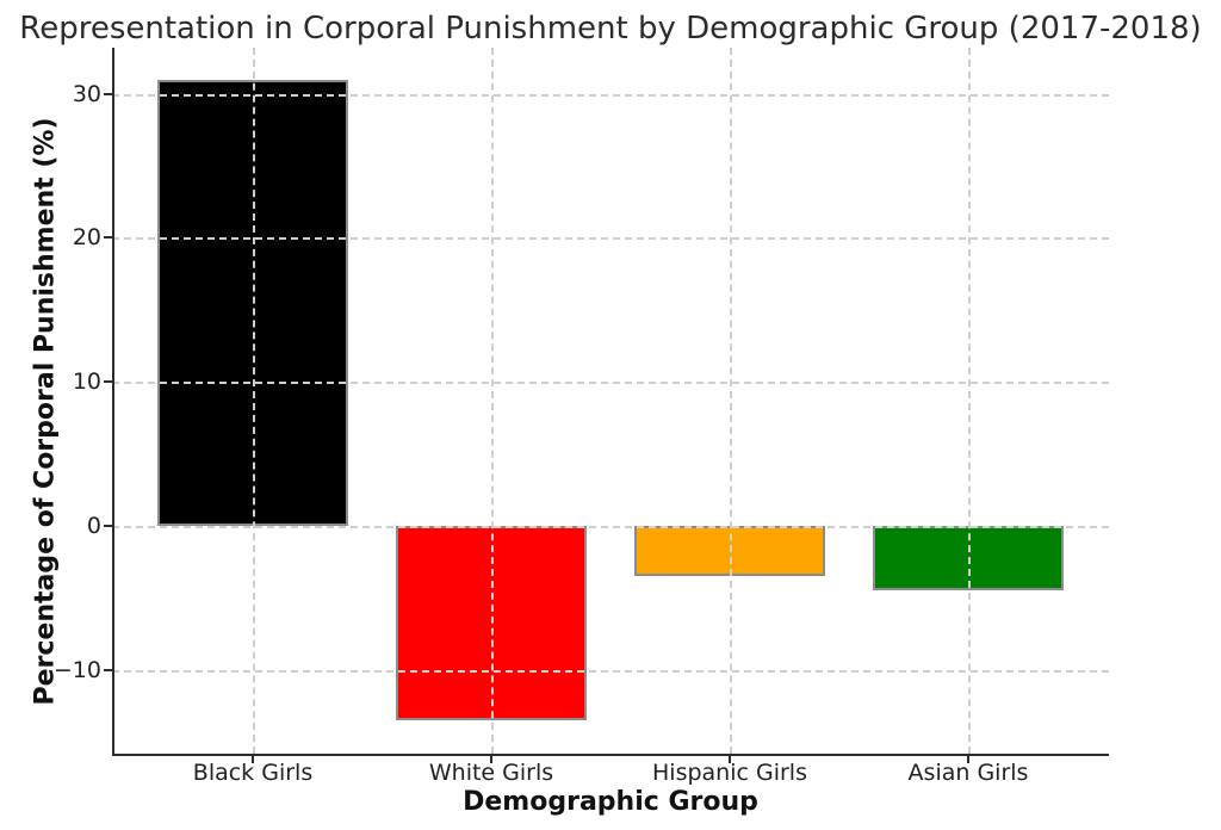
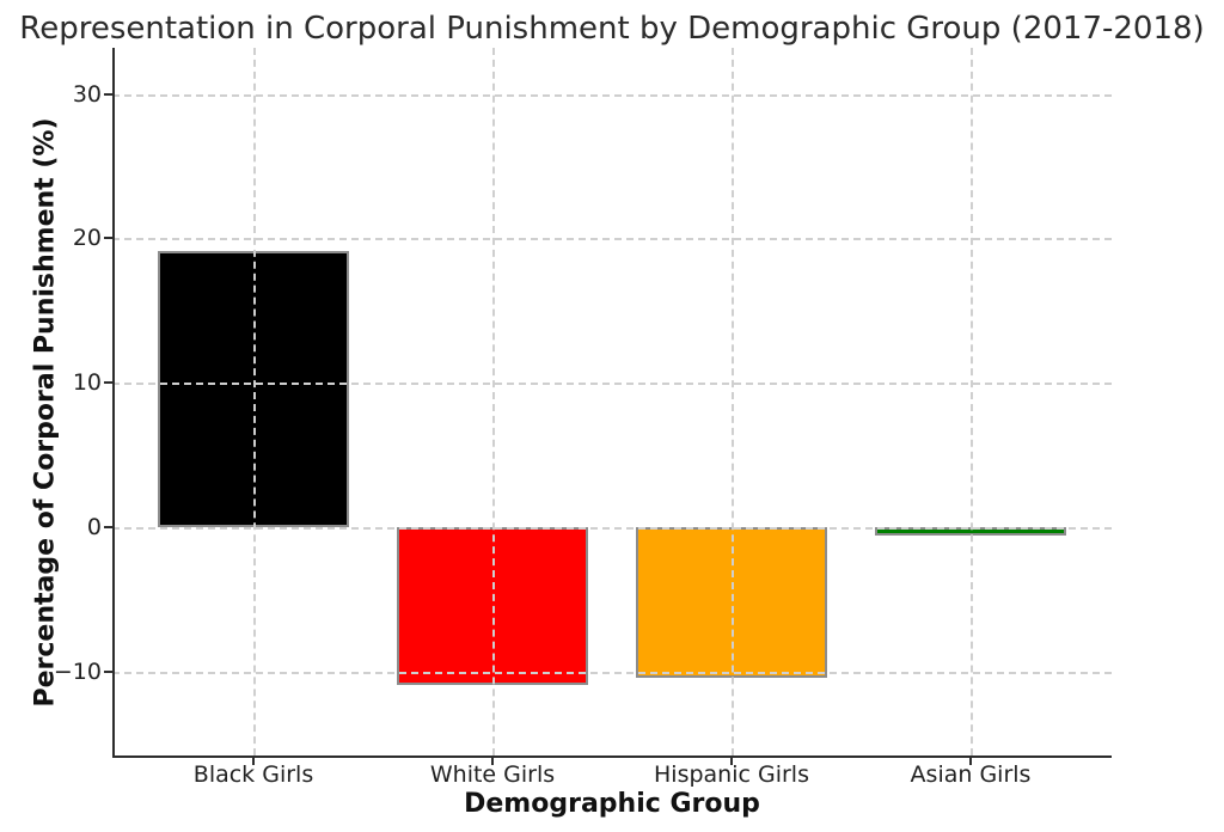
Black Girls: 31.0 -> 19.1
White Girls: -13.5 -> -10.9
Hispanic Girls: -3.5 -> -10.4
Asian Girls: -4.5 -> -0.6
